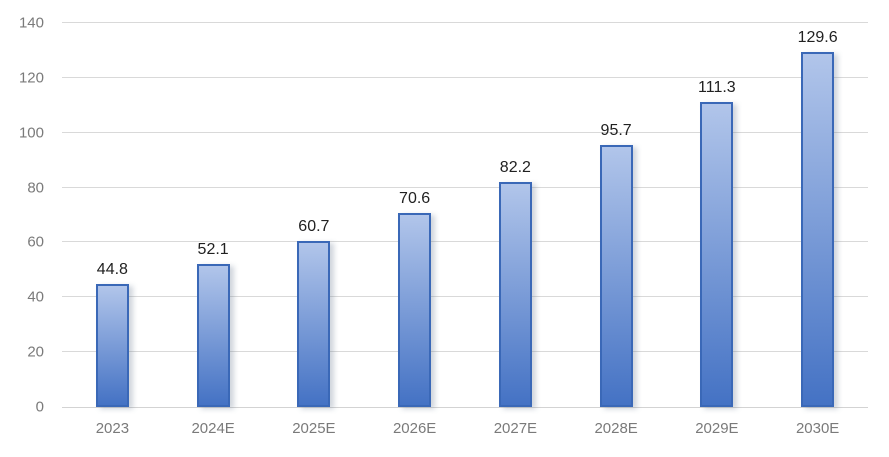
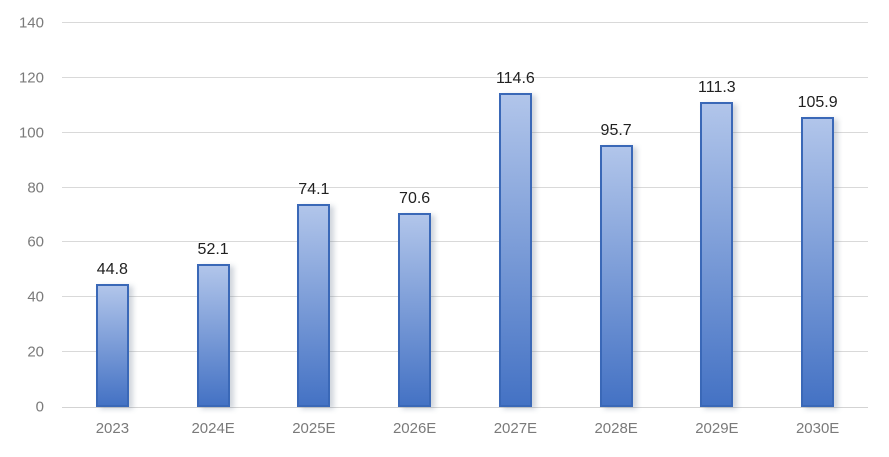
2025E: 60.7 -> 74.1
2027E: 82.2 -> 114.6
2030E: 129.6 -> 105.9
